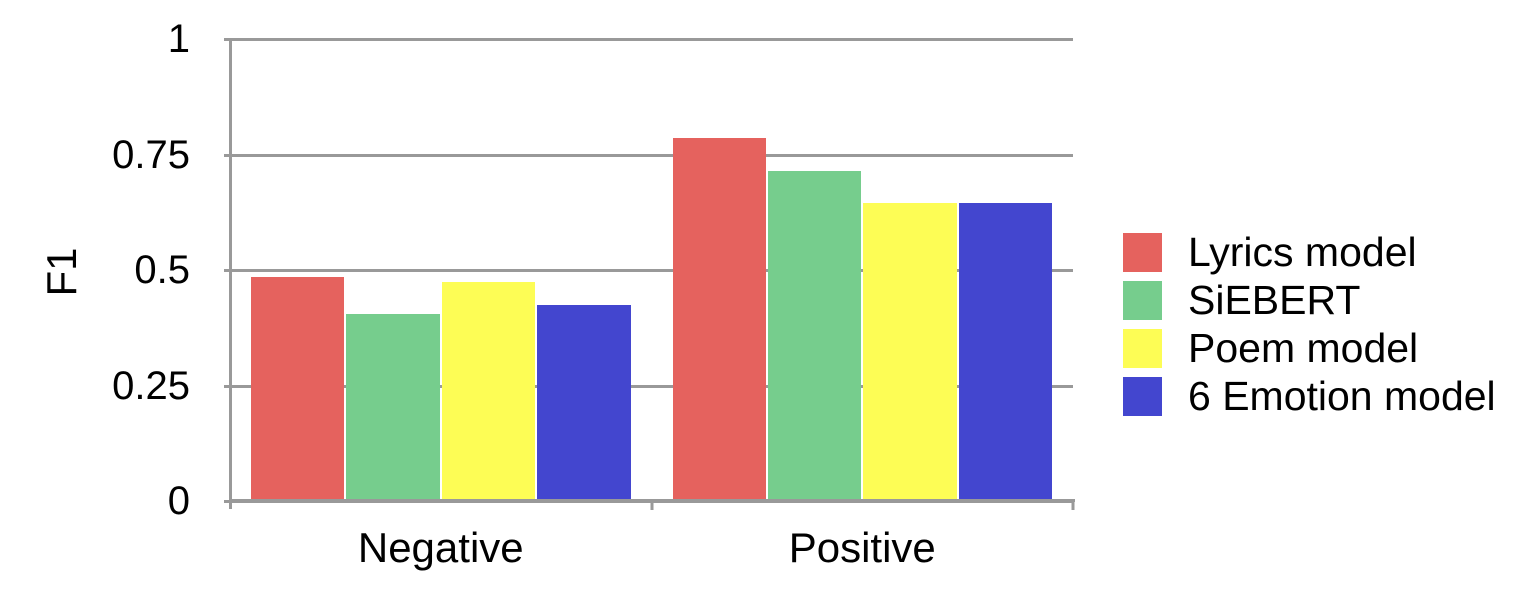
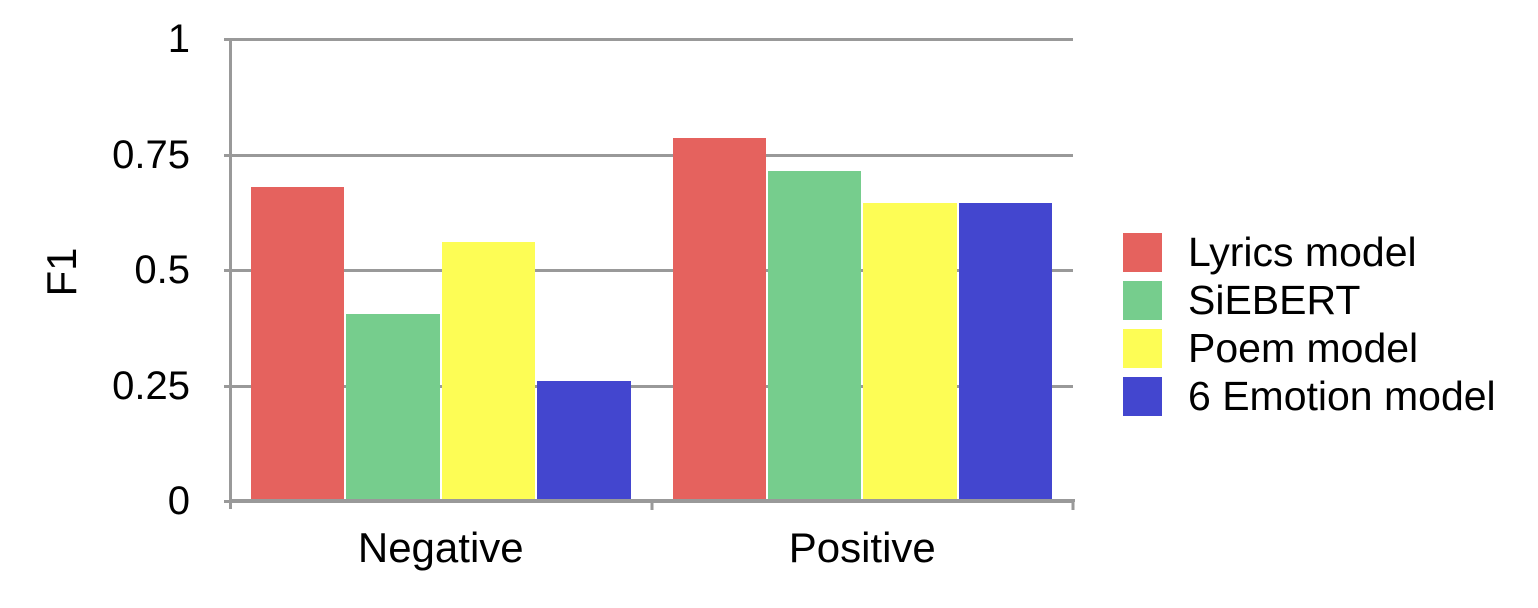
Lyrics model/Negative: 0.48 -> 0.68
Poem model/Negative: 0.47 -> 0.56
6 Emotion model/Negative: 0.42 -> 0.26
